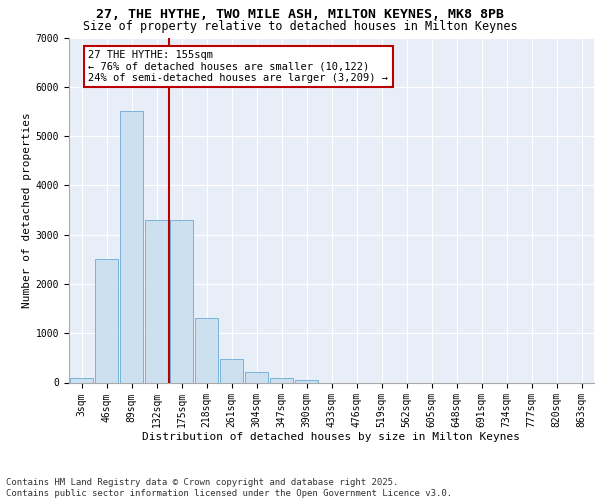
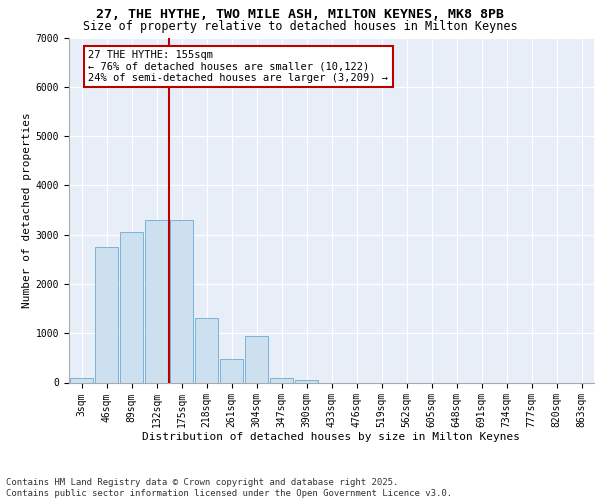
46sqm: 2500 -> 2750
89sqm: 5500 -> 3050
304sqm: 220 -> 950
